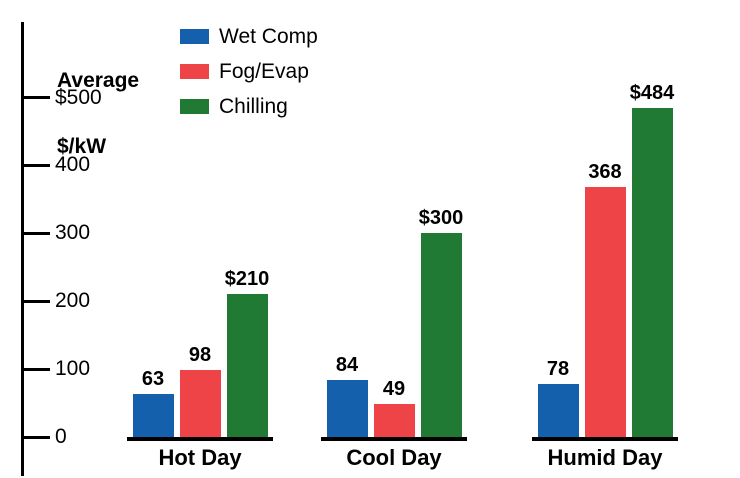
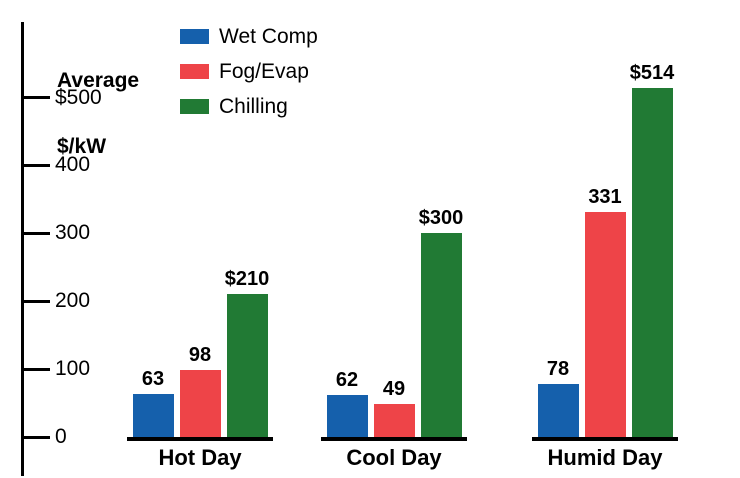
Wet Comp/Cool Day: 84 -> 62
Fog/Evap/Humid Day: 368 -> 331
Chilling/Humid Day: $484 -> $514
